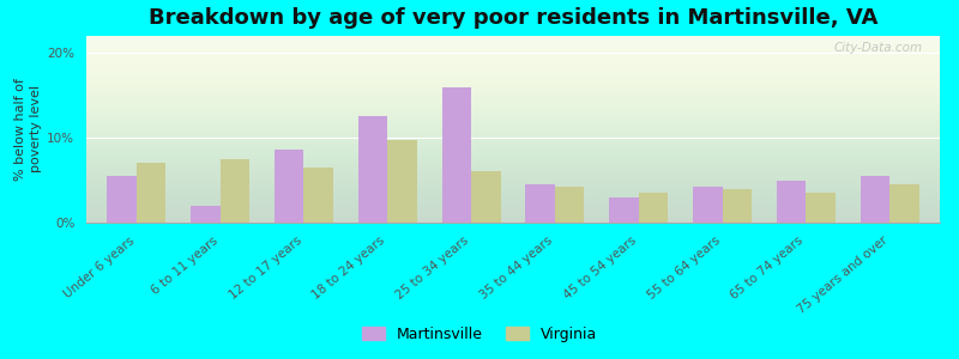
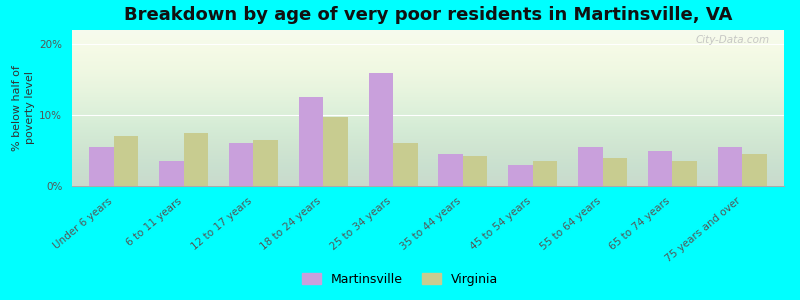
Martinsville/6 to 11 years: 2.0% -> 3.5%
Martinsville/12 to 17 years: 8.6% -> 6.0%
Martinsville/55 to 64 years: 4.2% -> 5.5%
